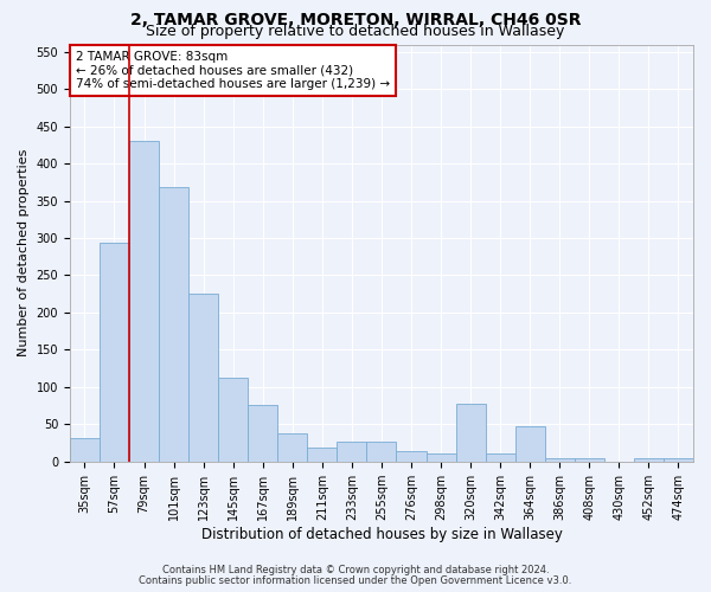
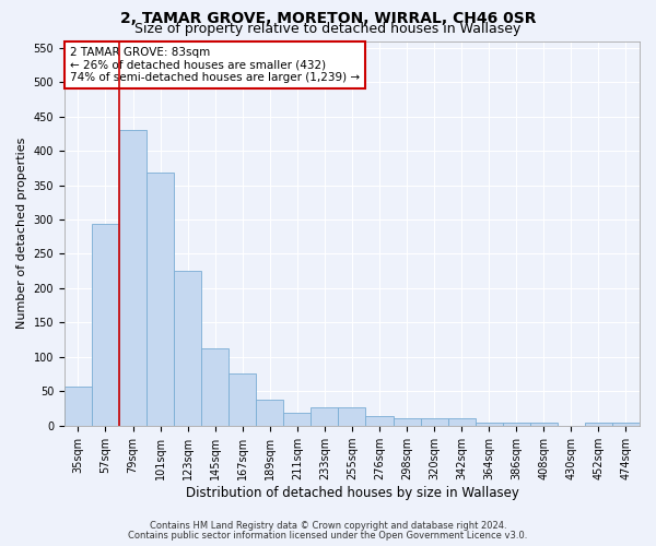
35sqm: 32 -> 57
320sqm: 78 -> 10
364sqm: 48 -> 5
